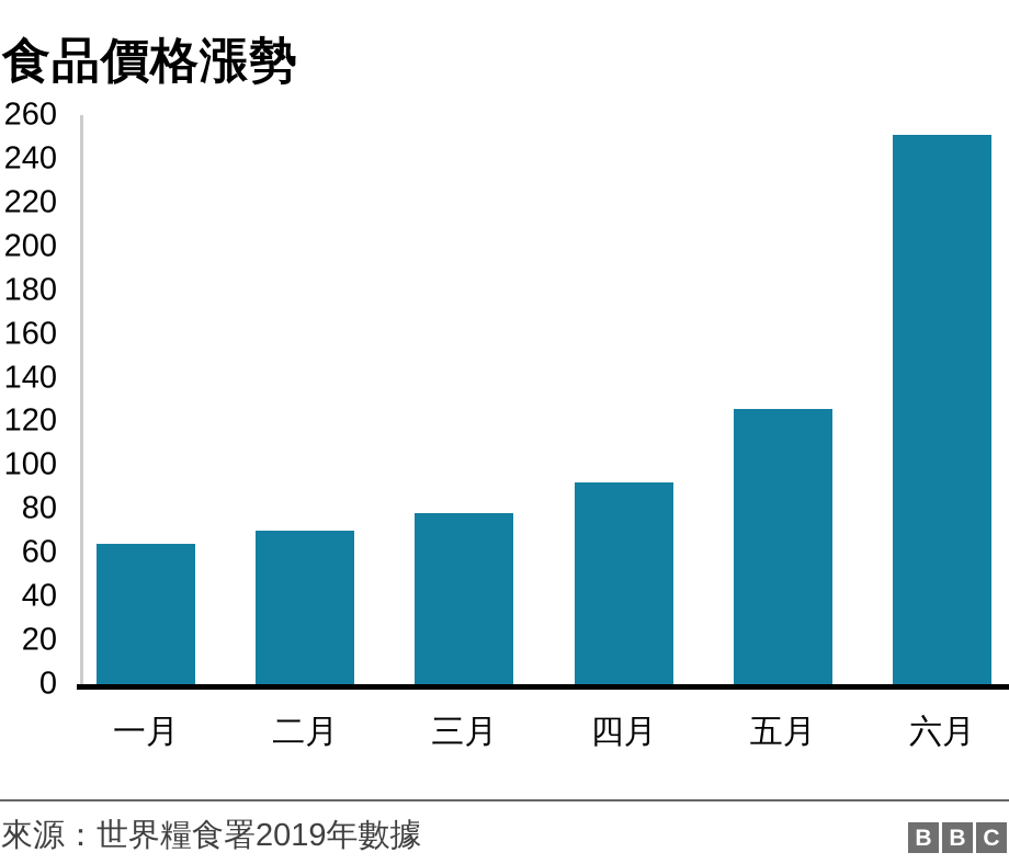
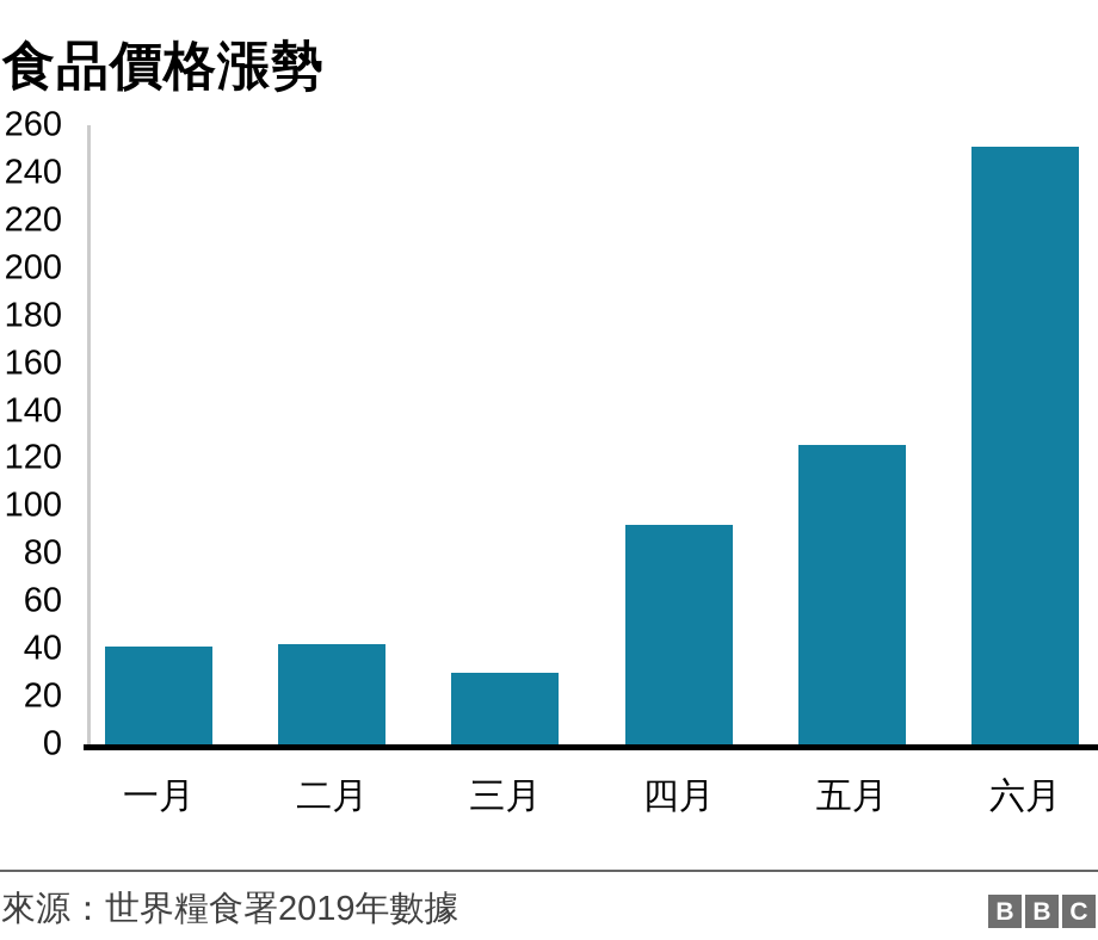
一月: 64 -> 41
二月: 70 -> 42
三月: 78 -> 30
